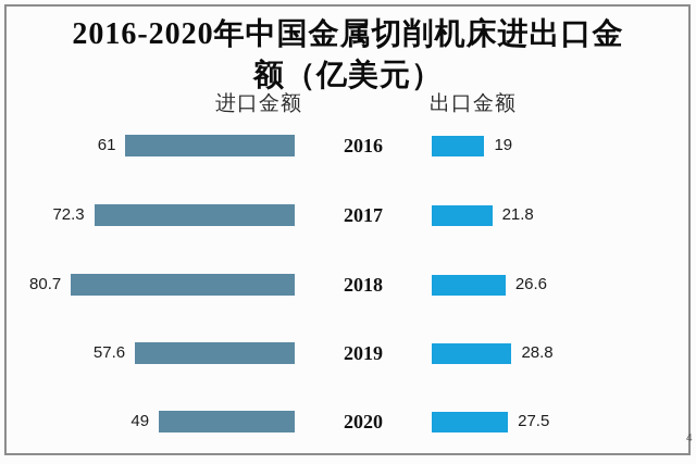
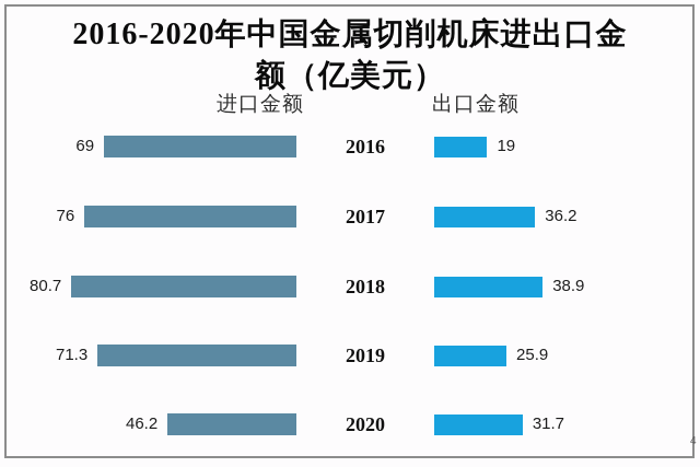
进口金额/2016: 61 -> 69
进口金额/2017: 72.3 -> 76
出口金额/2017: 21.8 -> 36.2
出口金额/2018: 26.6 -> 38.9
进口金额/2019: 57.6 -> 71.3
出口金额/2019: 28.8 -> 25.9
进口金额/2020: 49 -> 46.2
出口金额/2020: 27.5 -> 31.7
